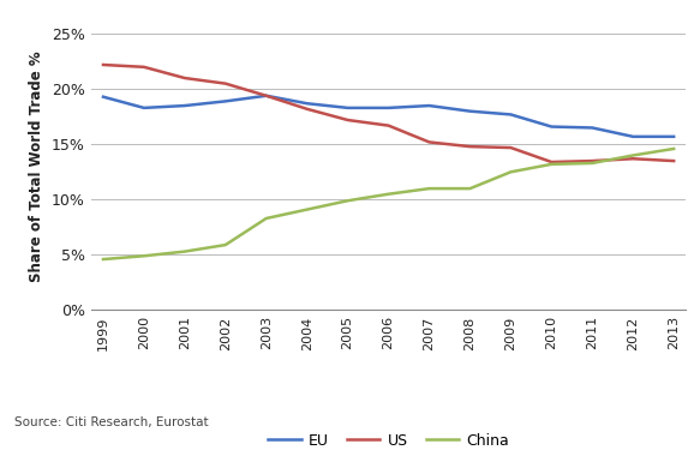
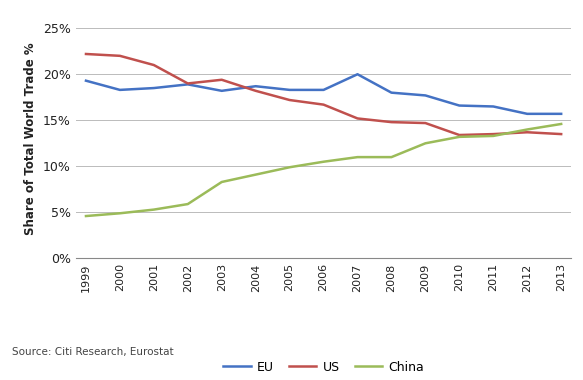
US/2002: 20.5% -> 19.0%
EU/2003: 19.4% -> 18.2%
EU/2007: 18.5% -> 20.0%
